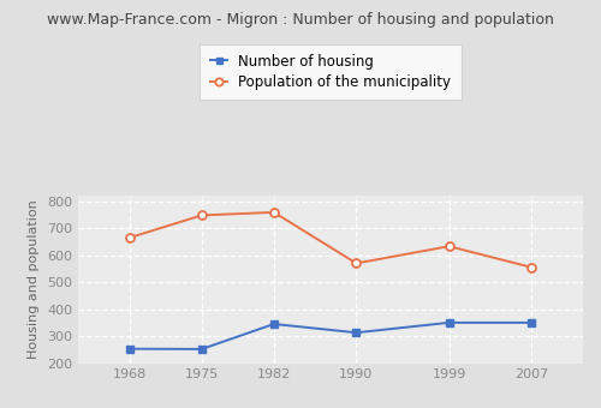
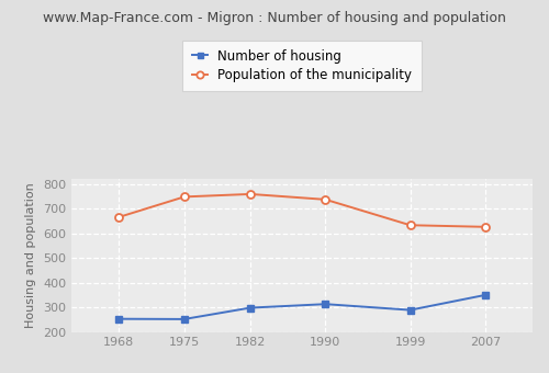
Number of housing/1982: 345 -> 298
Population of the municipality/1990: 570 -> 737
Number of housing/1999: 350 -> 289
Population of the municipality/2007: 555 -> 626
